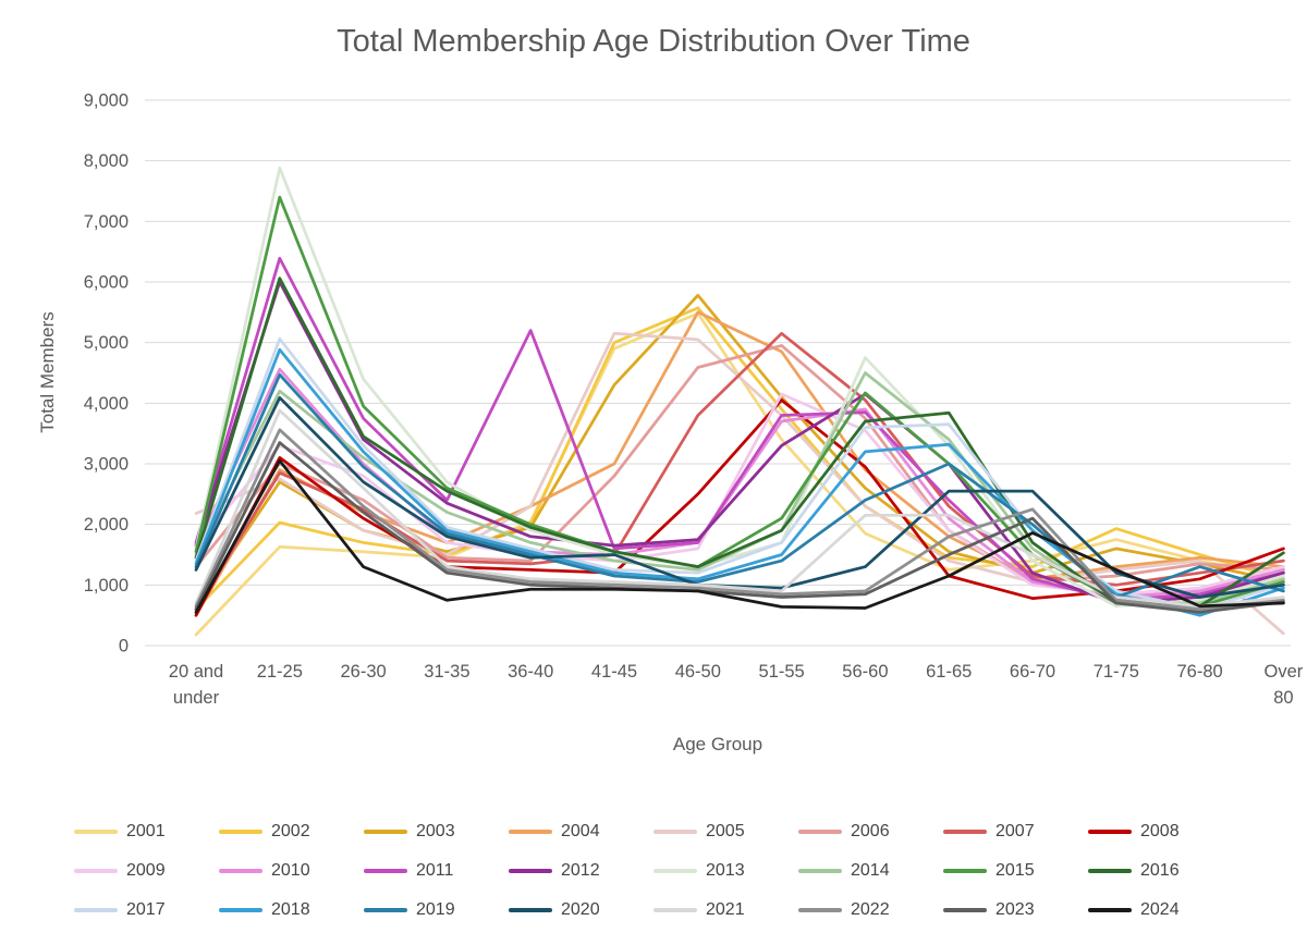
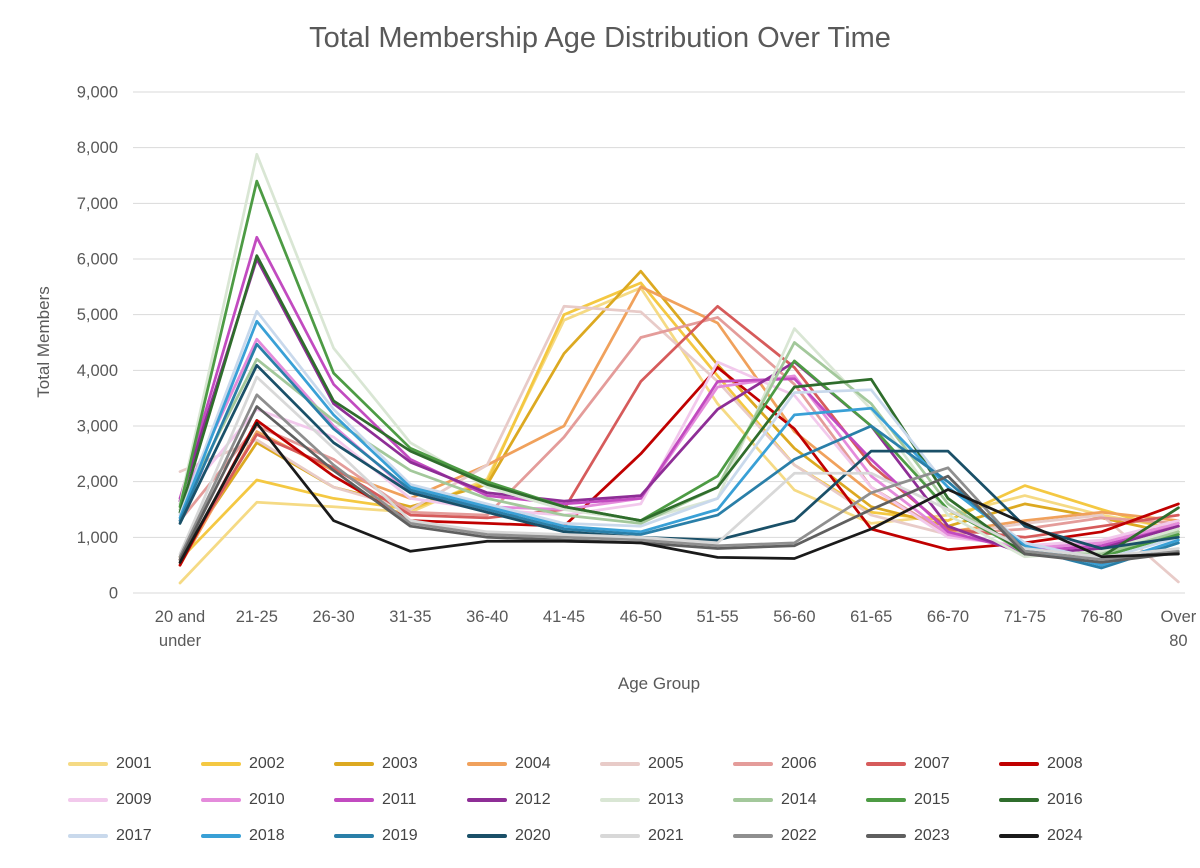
2011/36-40: 5200 -> 1800
2020/41-45: 1500 -> 1100
2019/76-80: 1300 -> 400
